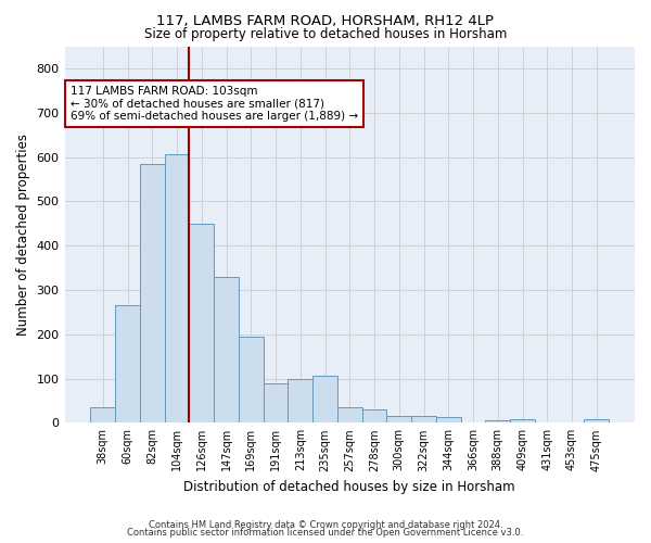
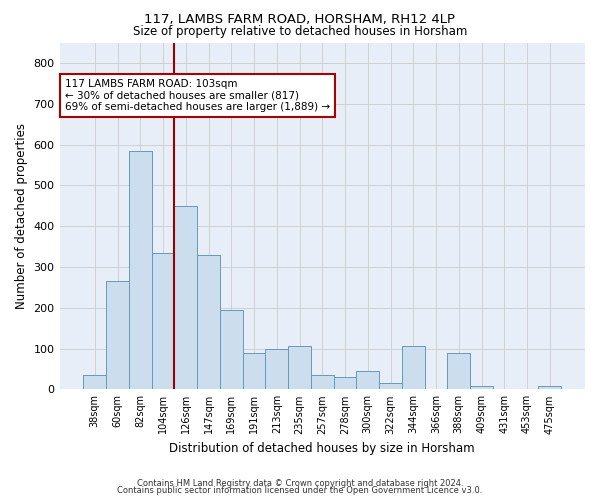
104sqm: 605 -> 335
300sqm: 15 -> 45
344sqm: 12 -> 105
388sqm: 5 -> 90
